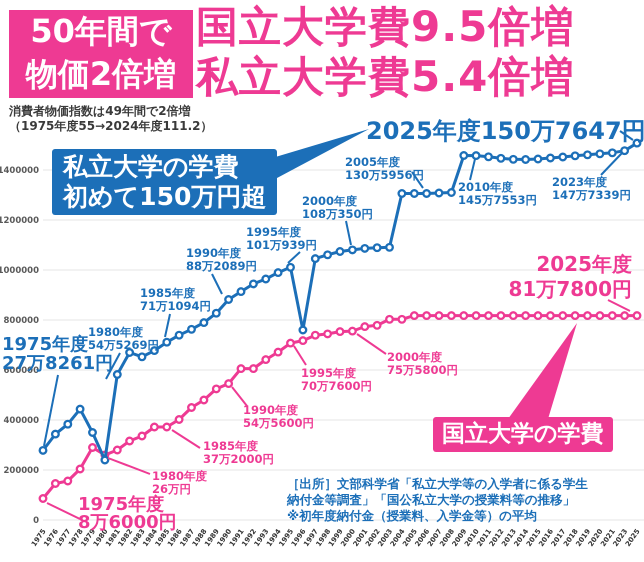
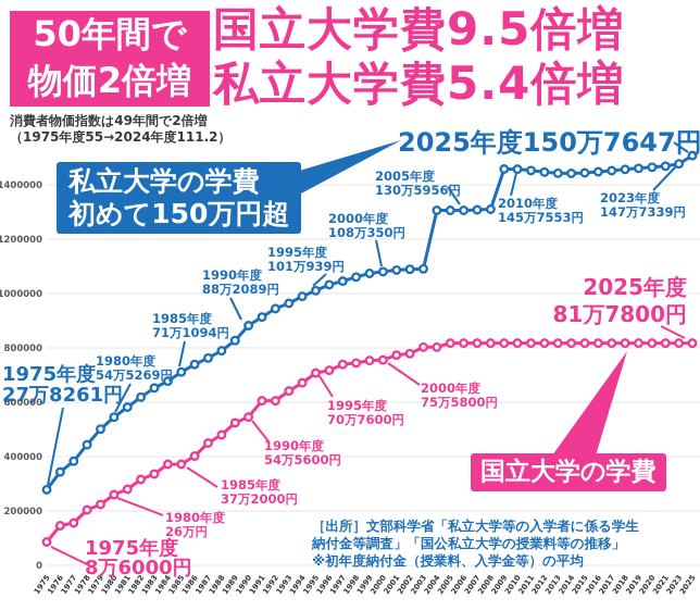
私立大学の学費/1979: 350000 -> 500000
国立大学の学費/1979: 290000 -> 220000
私立大学の学費/1980: 240000 -> 550000
私立大学の学費/1982: 670000 -> 620000
私立大学の学費/1996: 760000 -> 1030000
